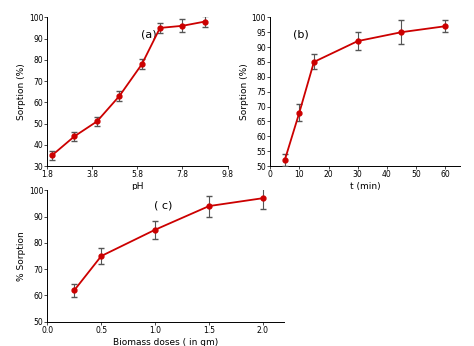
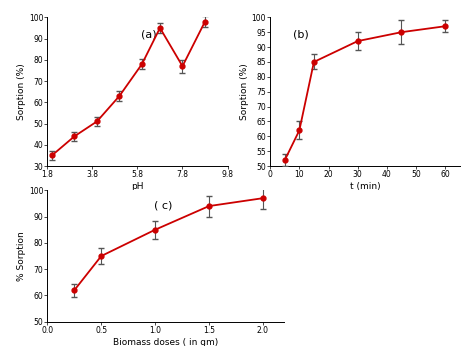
7.8: 96 -> 77
10: 68 -> 62
